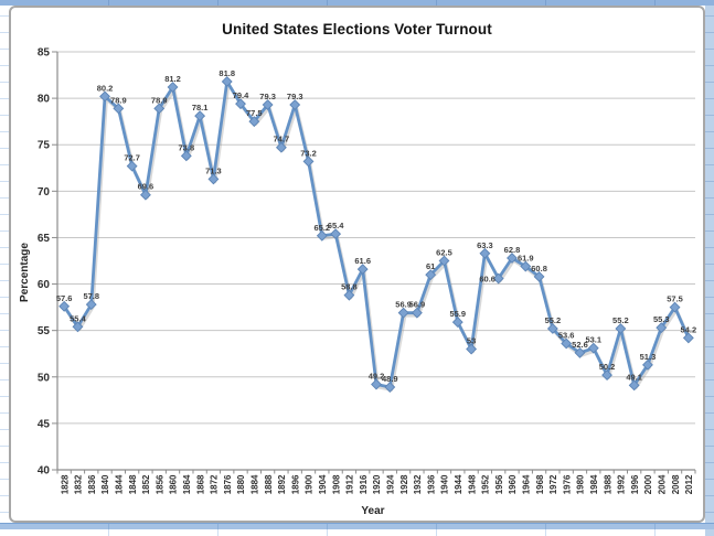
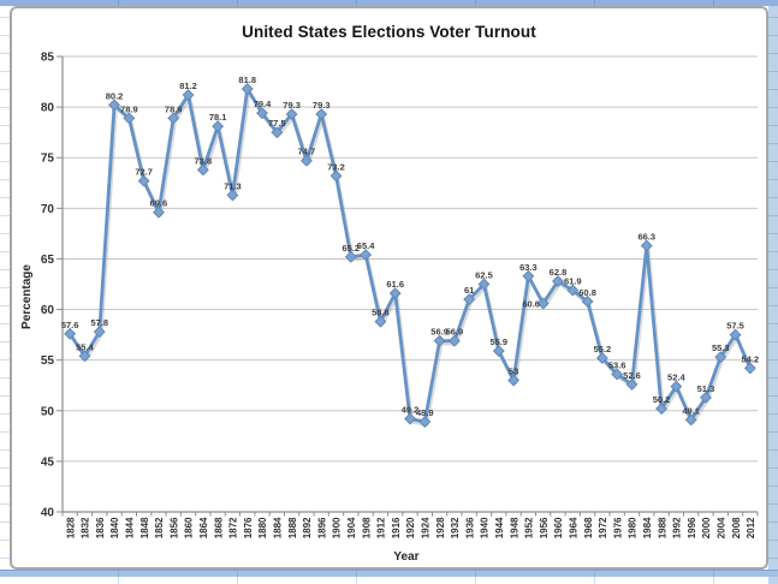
1984: 53.1 -> 66.3
1992: 55.2 -> 52.4
